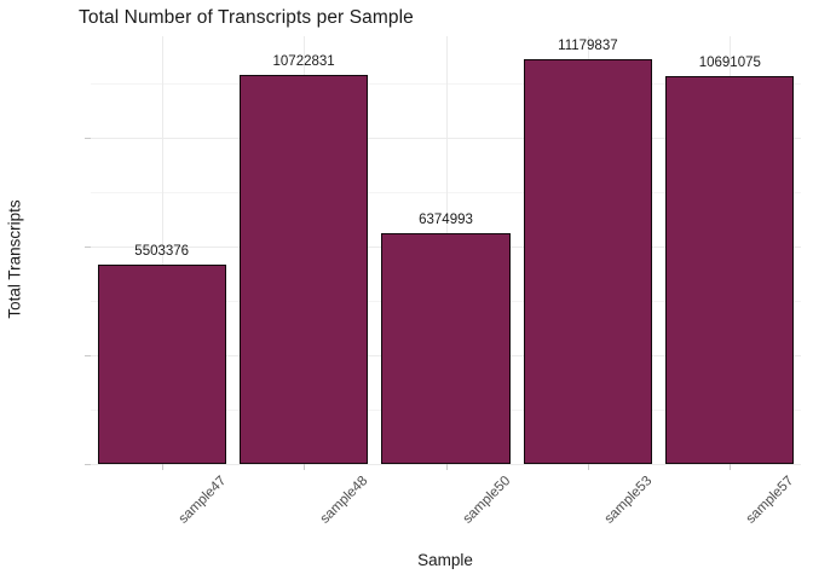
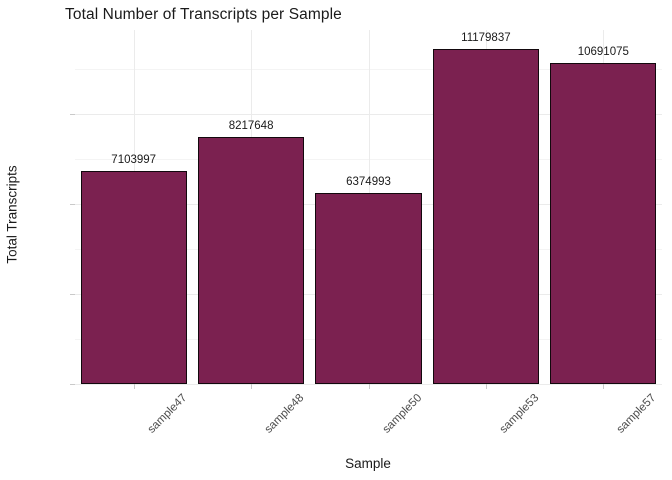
sample47: 5503376 -> 7103997
sample48: 10722831 -> 8217648
